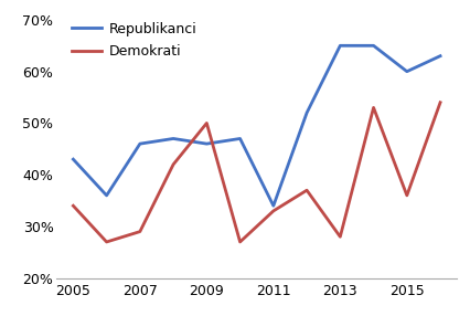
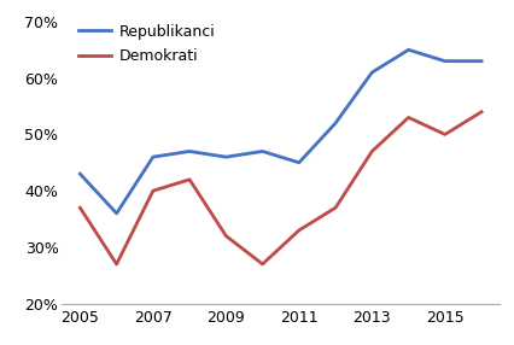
Demokrati/2005: 34% -> 37%
Demokrati/2007: 29% -> 40%
Demokrati/2009: 50% -> 32%
Republikanci/2011: 34% -> 45%
Republikanci/2013: 65% -> 61%
Demokrati/2013: 28% -> 47%
Republikanci/2015: 60% -> 63%
Demokrati/2015: 36% -> 50%
